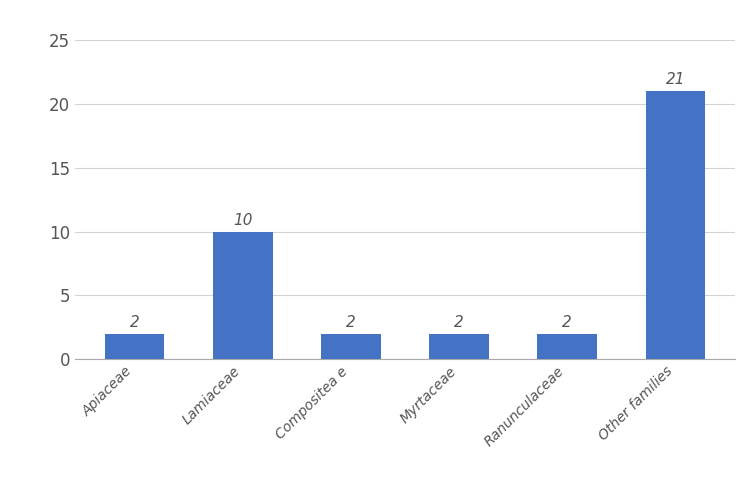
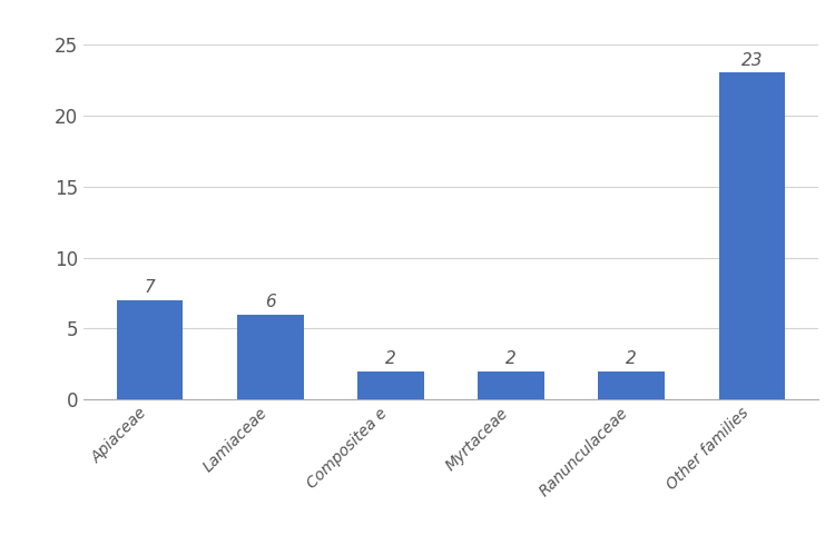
Apiaceae: 2 -> 7
Lamiaceae: 10 -> 6
Other families: 21 -> 23
